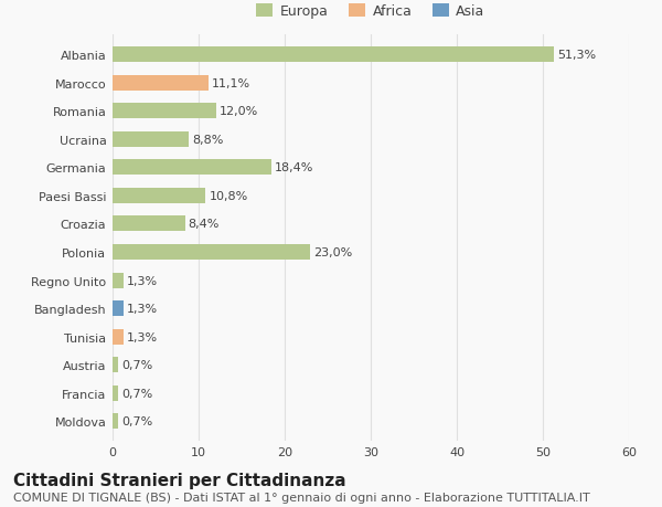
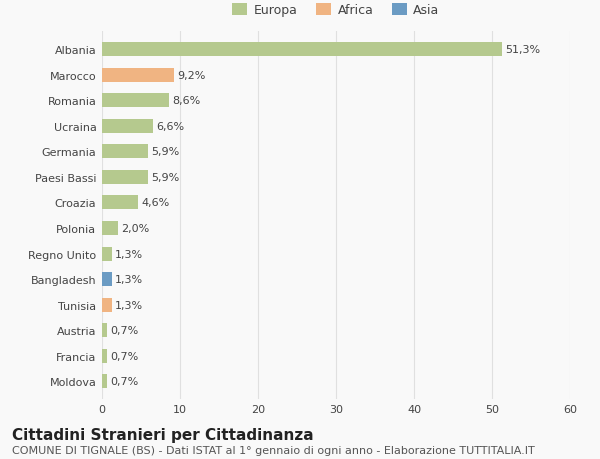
Marocco: 11,1% -> 9,2%
Romania: 12,0% -> 8,6%
Ucraina: 8,8% -> 6,6%
Germania: 18,4% -> 5,9%
Paesi Bassi: 10,8% -> 5,9%
Croazia: 8,4% -> 4,6%
Polonia: 23,0% -> 2,0%
